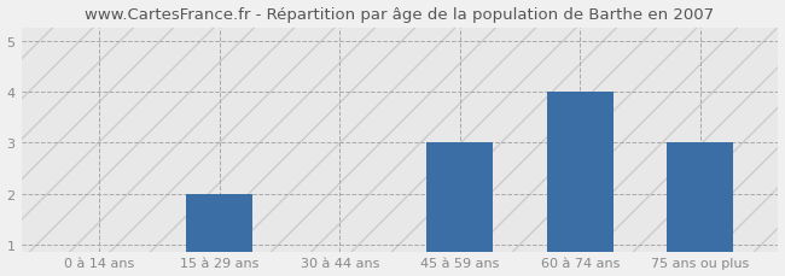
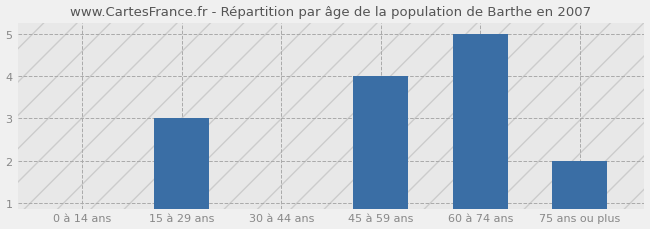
15 à 29 ans: 2.00 -> 3.00
45 à 59 ans: 3.00 -> 4.00
60 à 74 ans: 4.00 -> 5.00
75 ans ou plus: 3.00 -> 2.00
